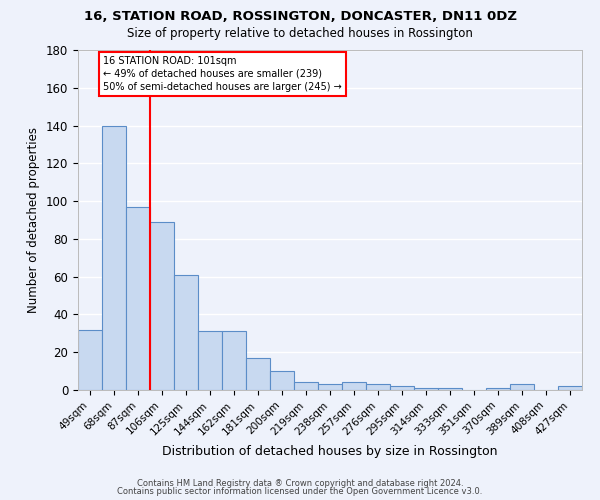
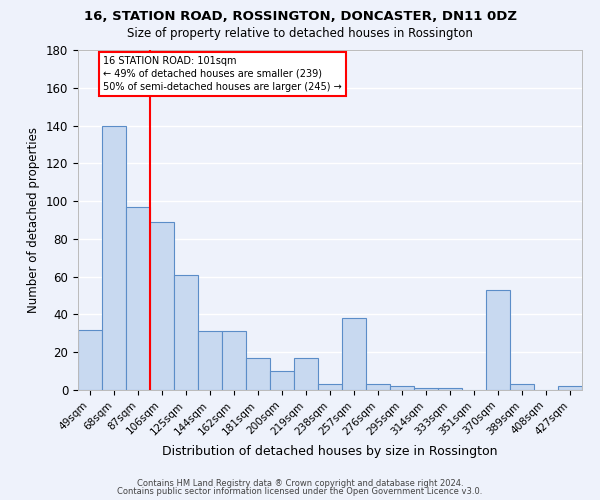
219sqm: 4 -> 17
257sqm: 4 -> 38
370sqm: 1 -> 53
